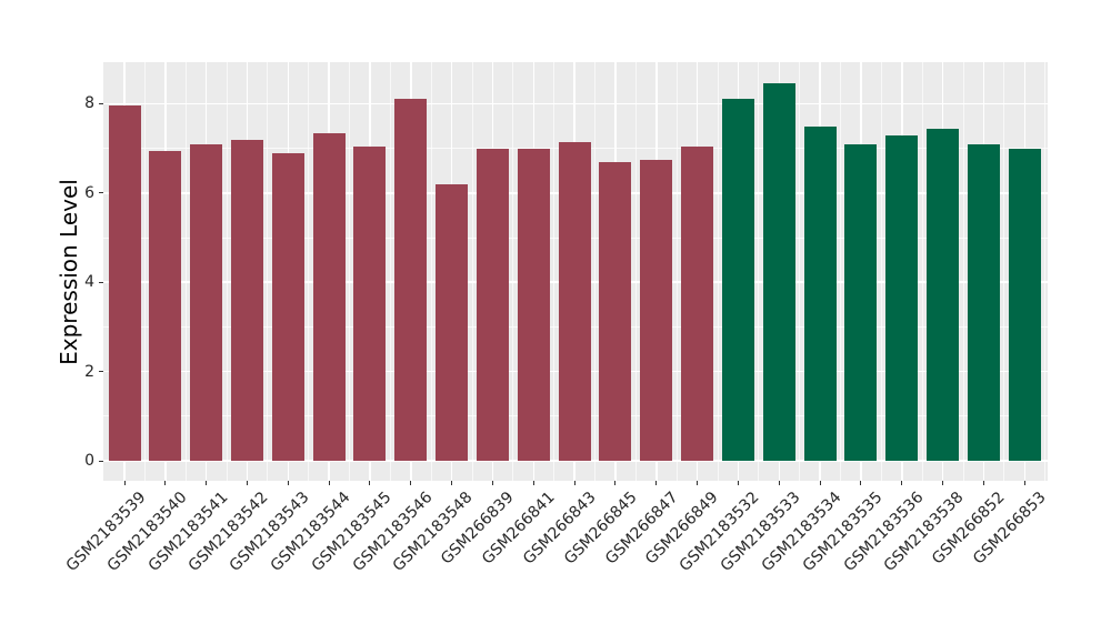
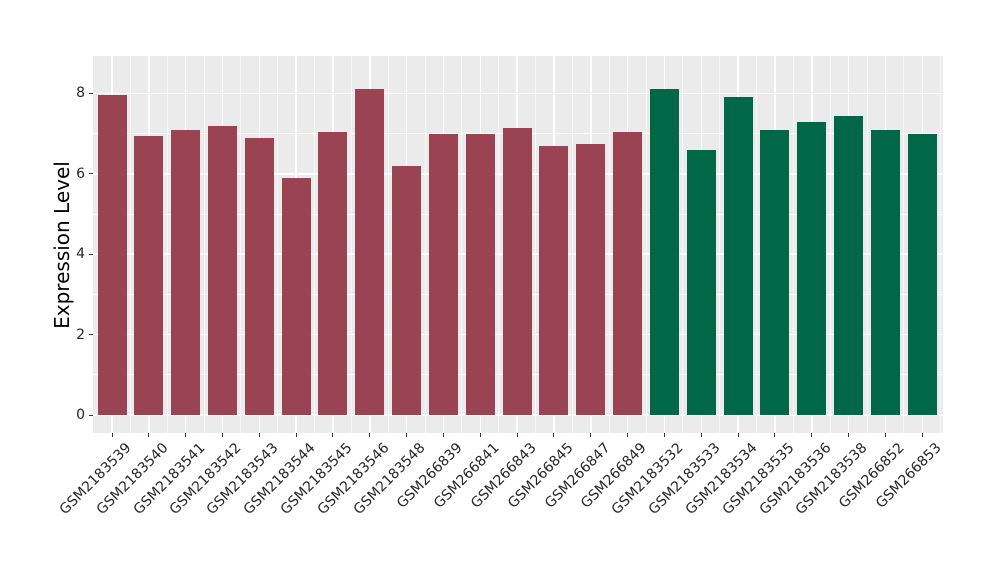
GSM2183544: 7.3 -> 5.9
GSM2183533: 8.4 -> 6.6
GSM2183534: 7.5 -> 7.9
